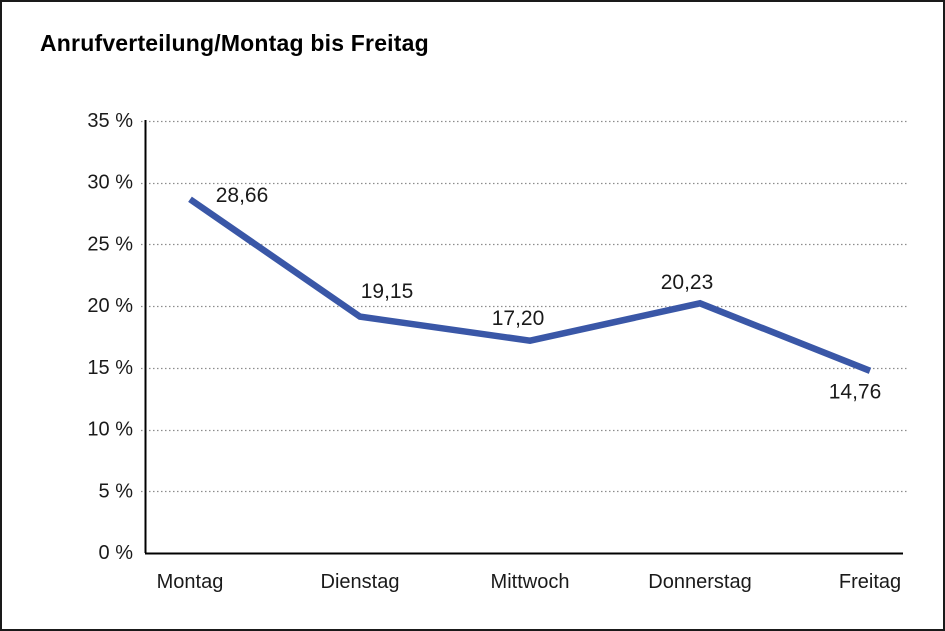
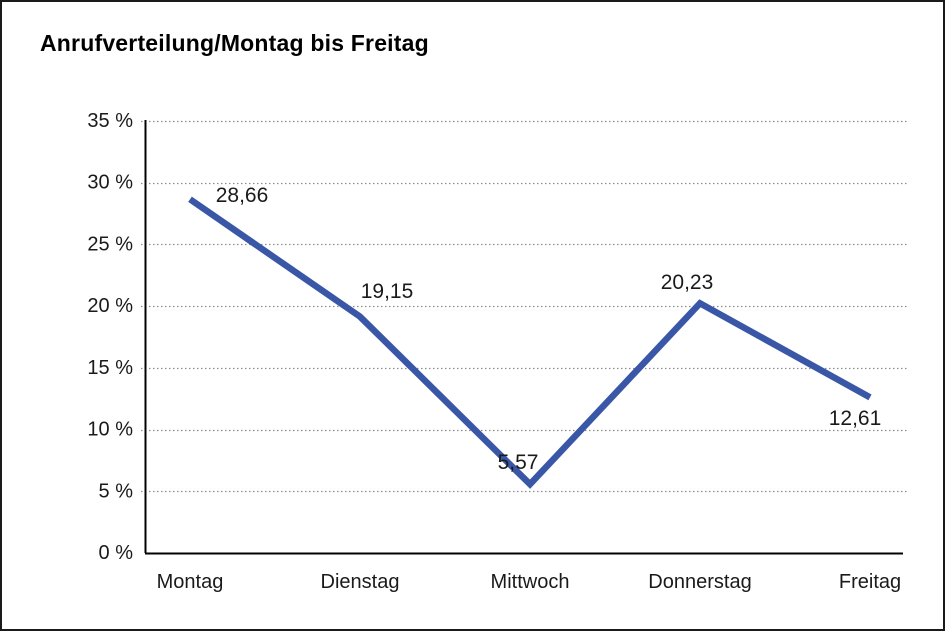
Mittwoch: 17,20 -> 5,57
Freitag: 14,76 -> 12,61
